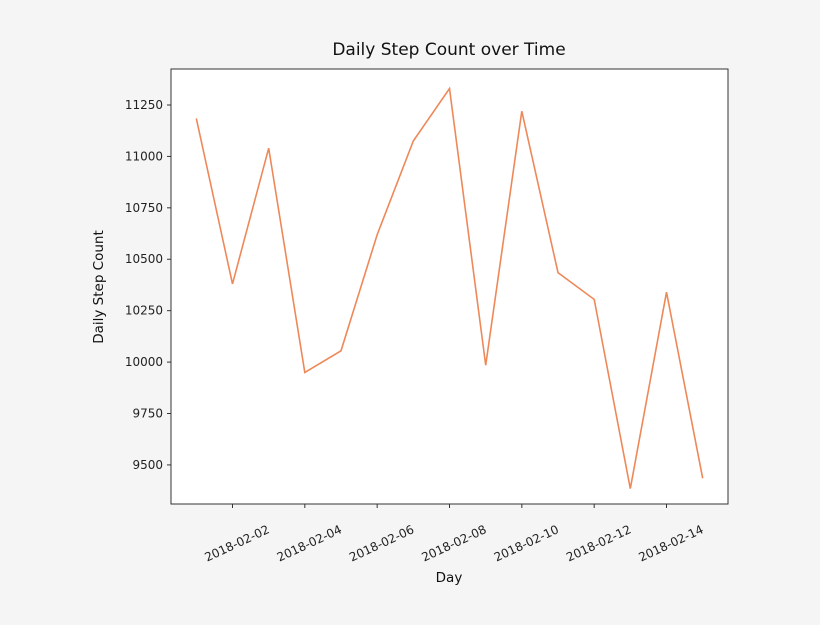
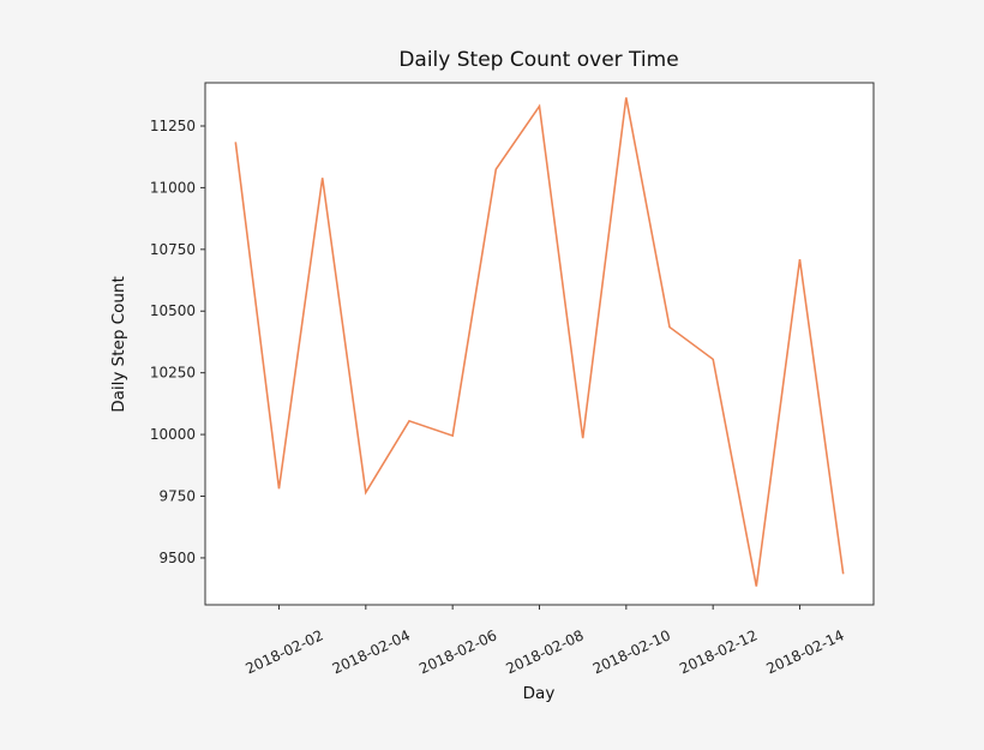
2018-02-02: 10380 -> 9780
2018-02-04: 9950 -> 9760
2018-02-06: 10620 -> 10000
2018-02-10: 11220 -> 11360
2018-02-14: 10340 -> 10710
